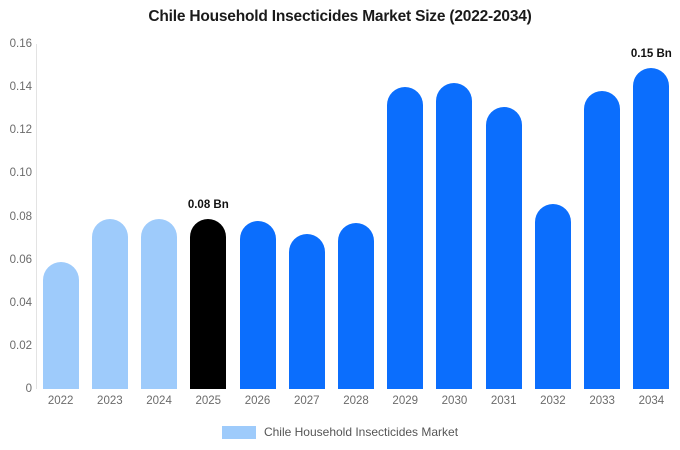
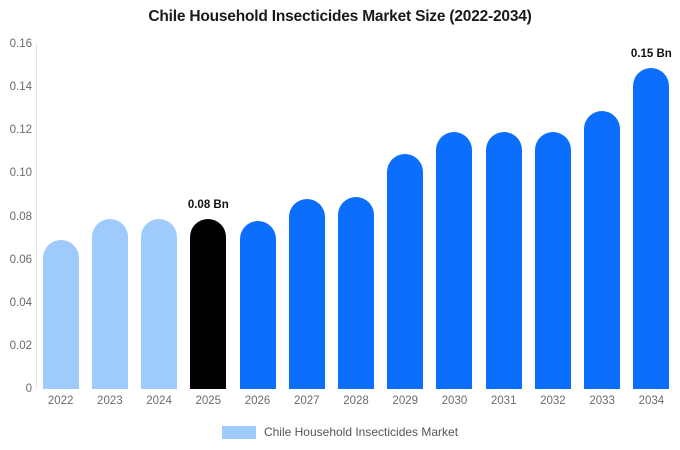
2022: 0.059 -> 0.069
2027: 0.072 -> 0.088
2028: 0.077 -> 0.089
2029: 0.140 -> 0.109
2030: 0.142 -> 0.119
2031: 0.131 -> 0.119
2032: 0.086 -> 0.119
2033: 0.138 -> 0.129
